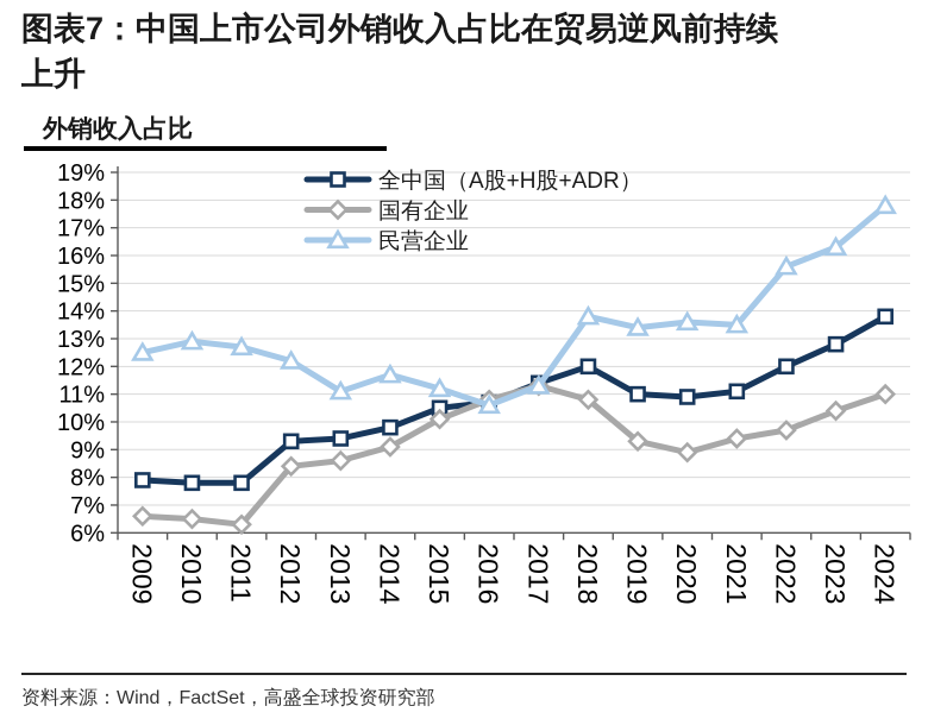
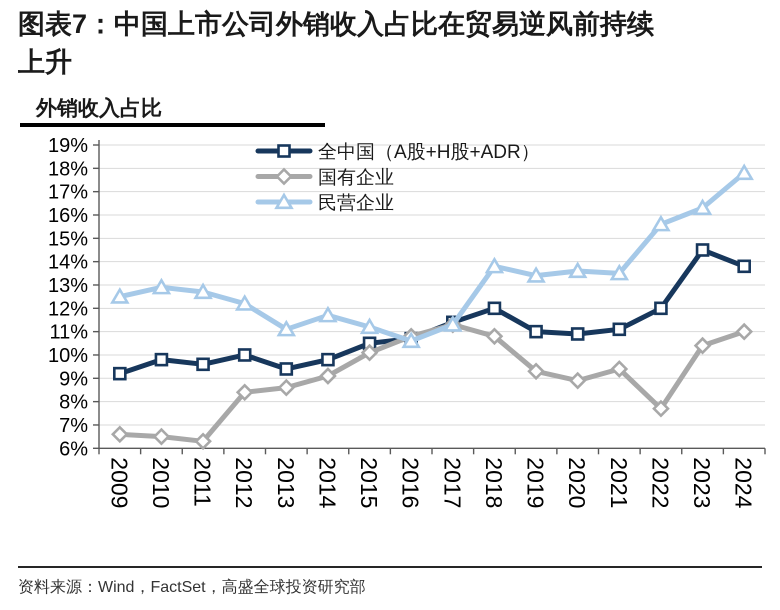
全中国（A股+H股+ADR）/2009: 7.9% -> 9.2%
全中国（A股+H股+ADR）/2010: 7.8% -> 9.8%
全中国（A股+H股+ADR）/2011: 7.8% -> 9.6%
全中国（A股+H股+ADR）/2012: 9.3% -> 10.0%
国有企业/2022: 9.7% -> 7.7%
全中国（A股+H股+ADR）/2023: 12.8% -> 14.5%
